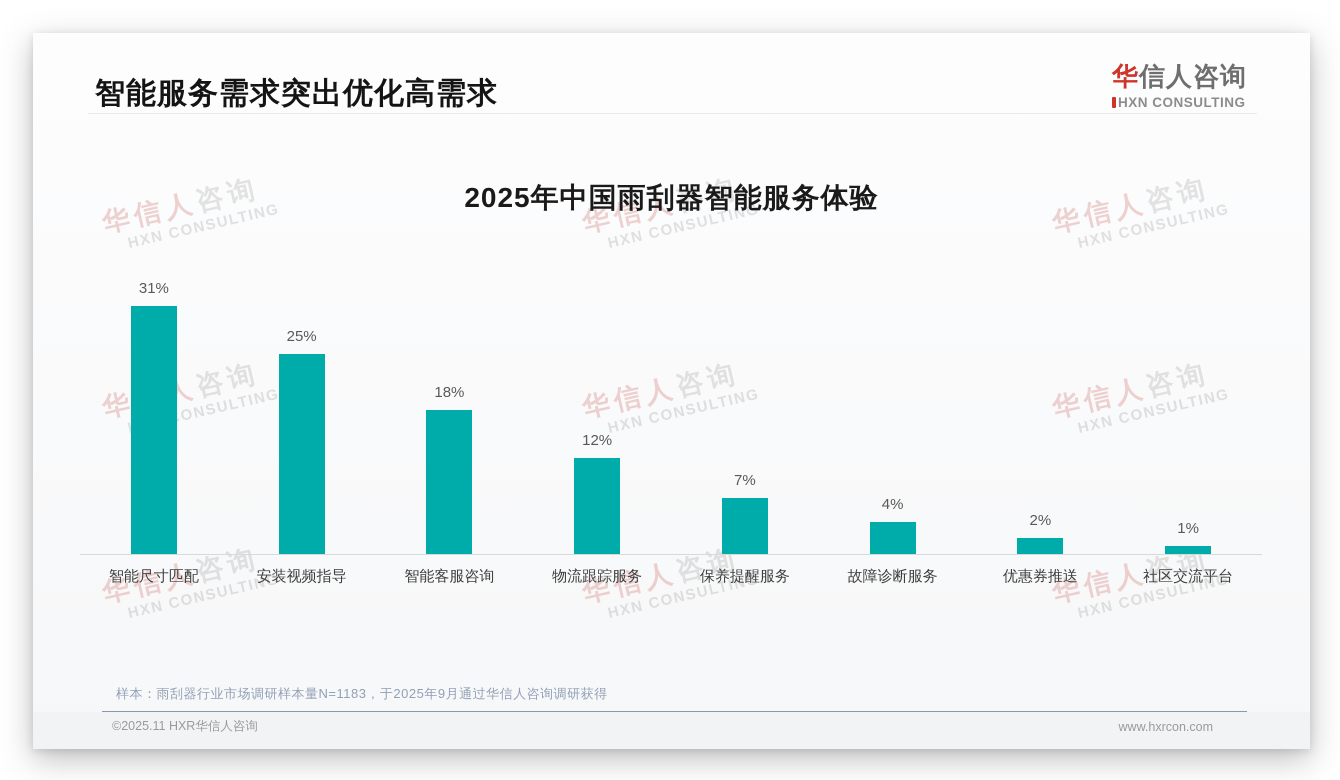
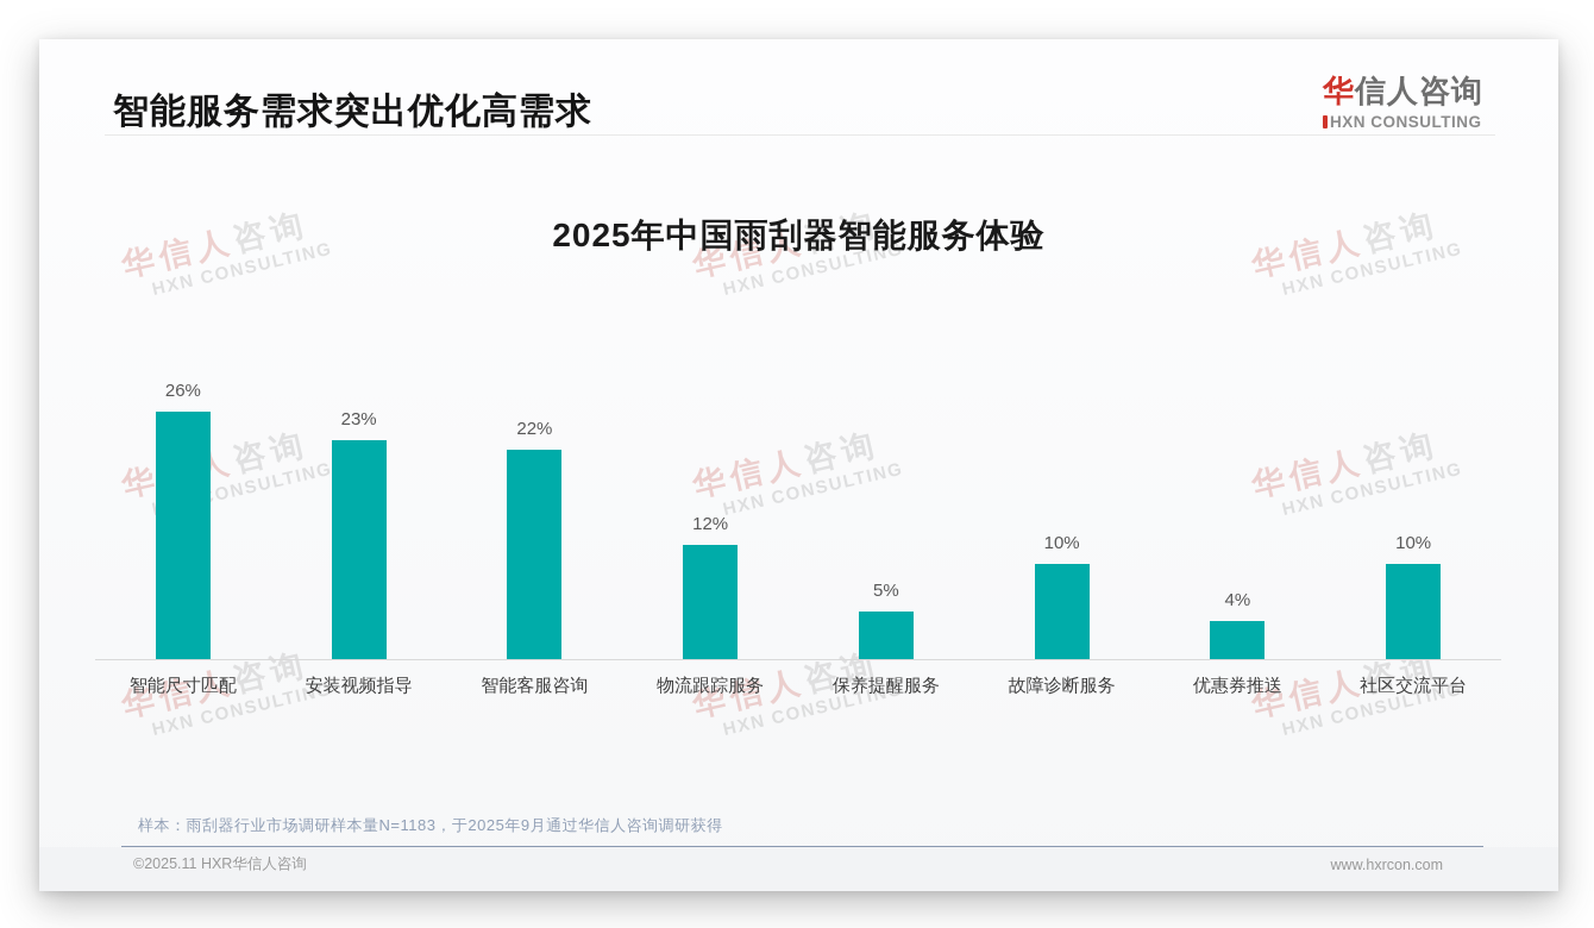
智能尺寸匹配: 31% -> 26%
安装视频指导: 25% -> 23%
智能客服咨询: 18% -> 22%
保养提醒服务: 7% -> 5%
故障诊断服务: 4% -> 10%
优惠券推送: 2% -> 4%
社区交流平台: 1% -> 10%
